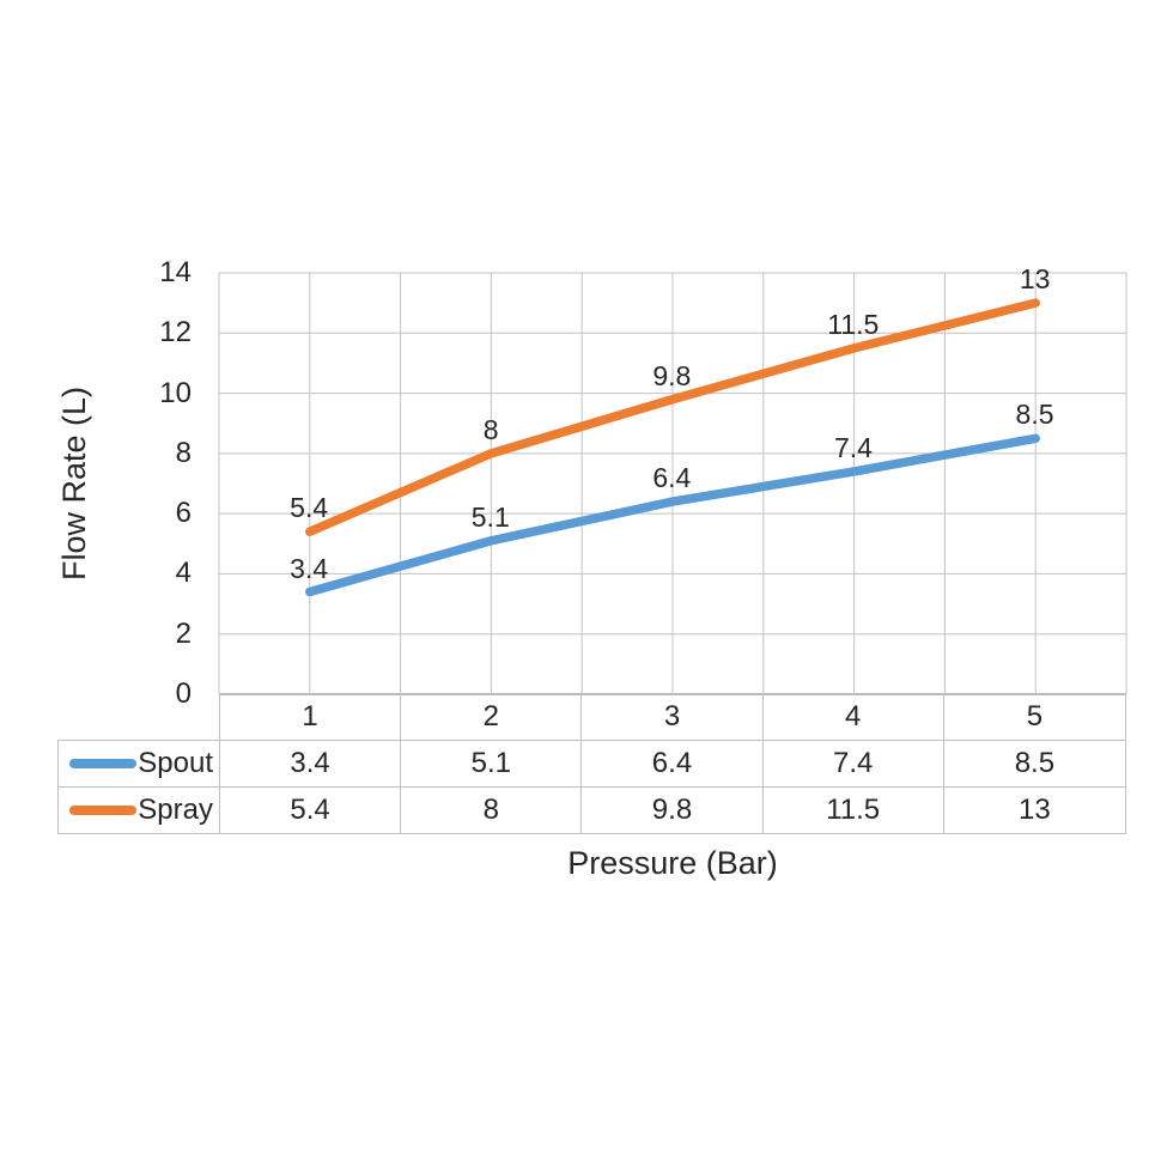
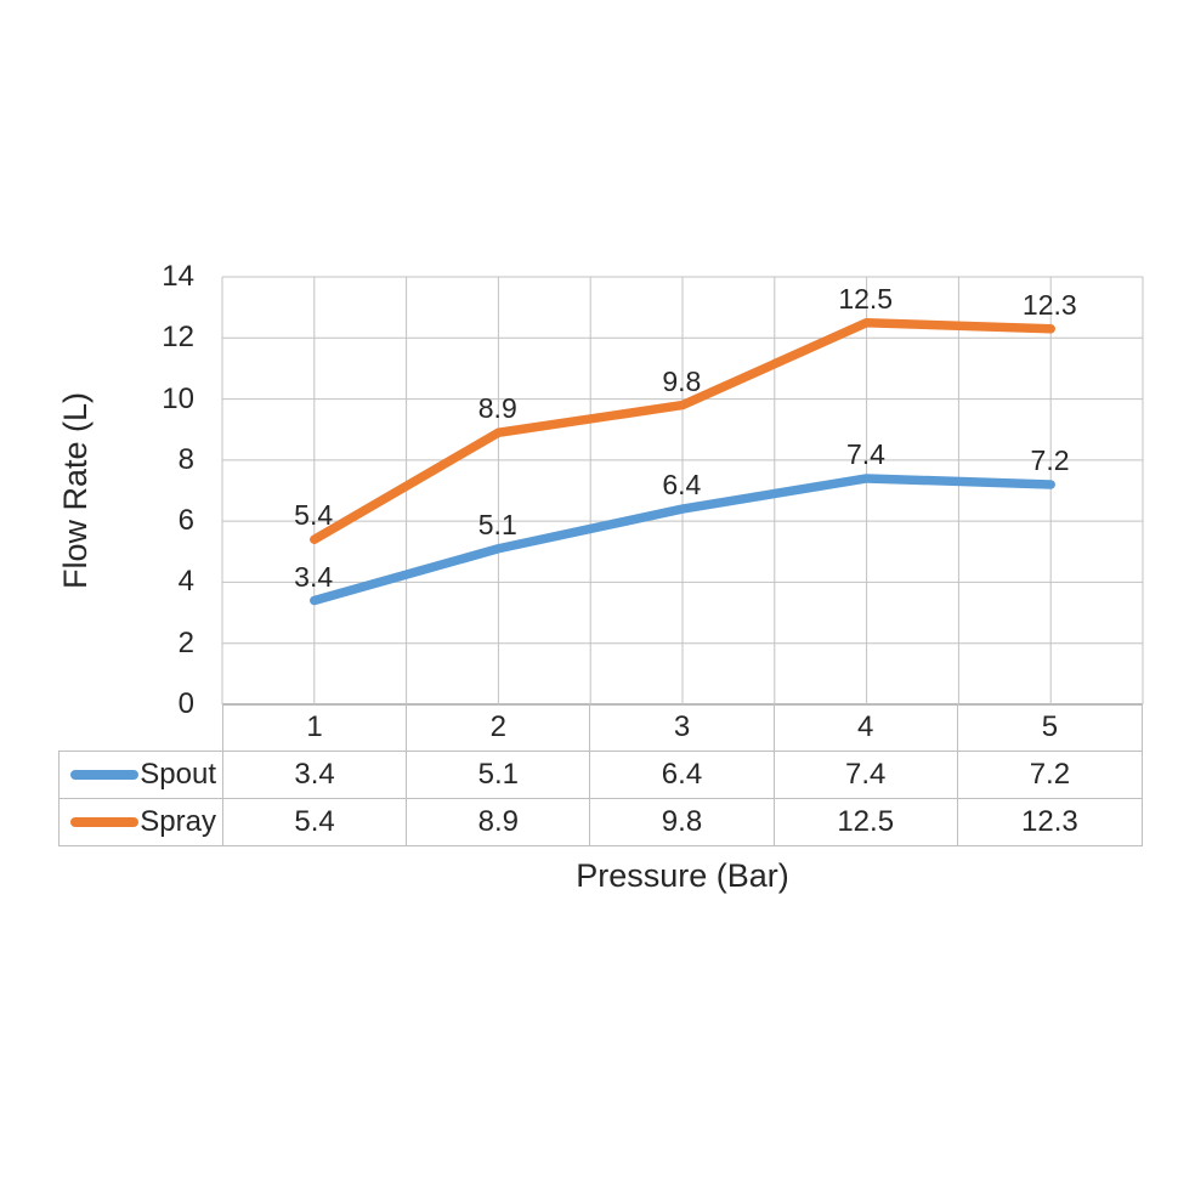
Spray/2: 8 -> 8.9
Spray/4: 11.5 -> 12.5
Spout/5: 8.5 -> 7.2
Spray/5: 13 -> 12.3
